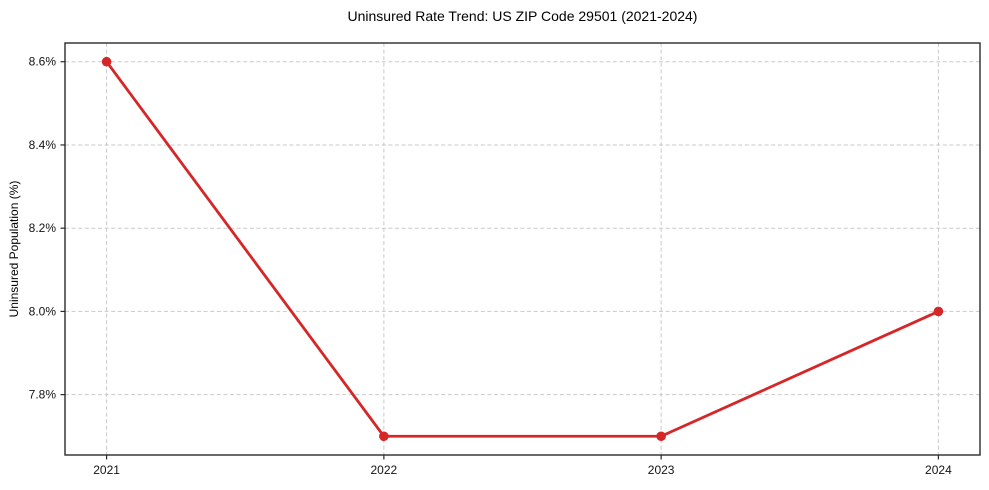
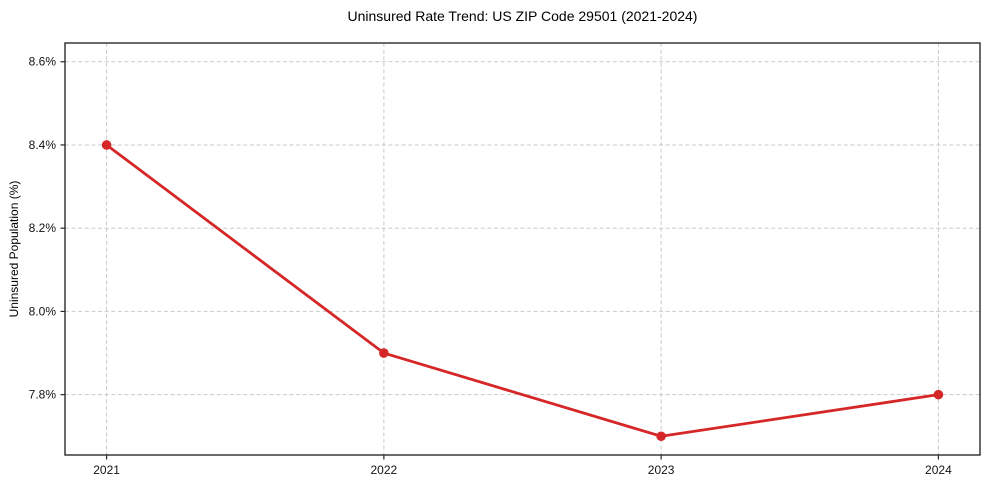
2021: 8.6% -> 8.4%
2022: 7.7% -> 7.9%
2024: 8.0% -> 7.8%
